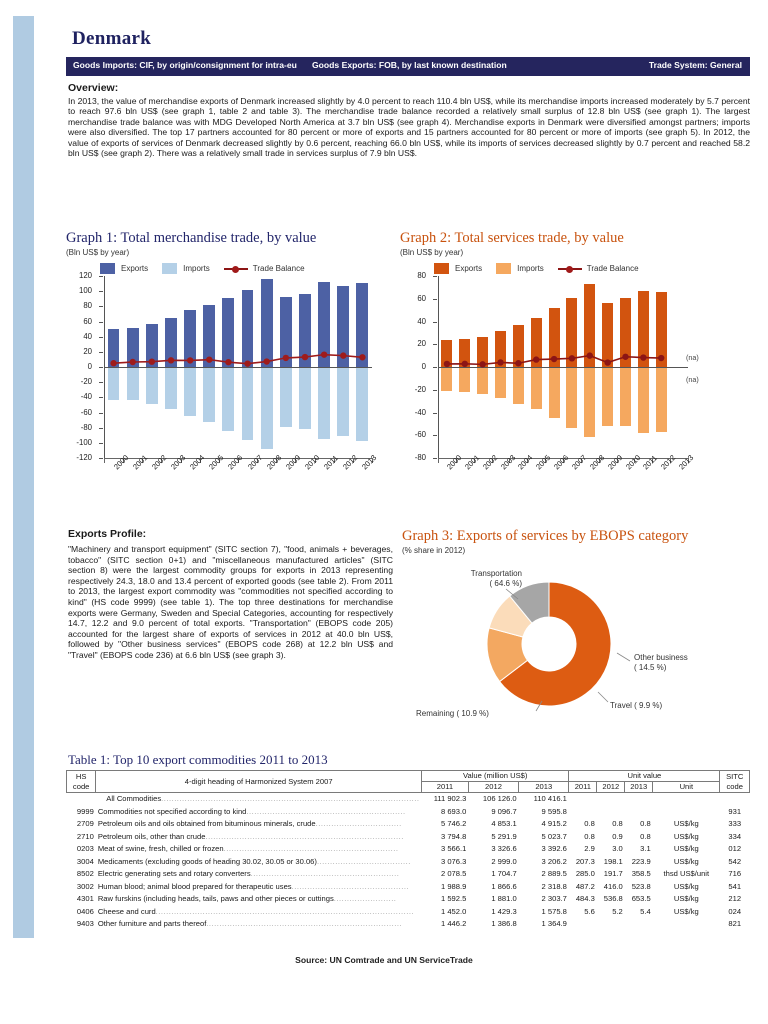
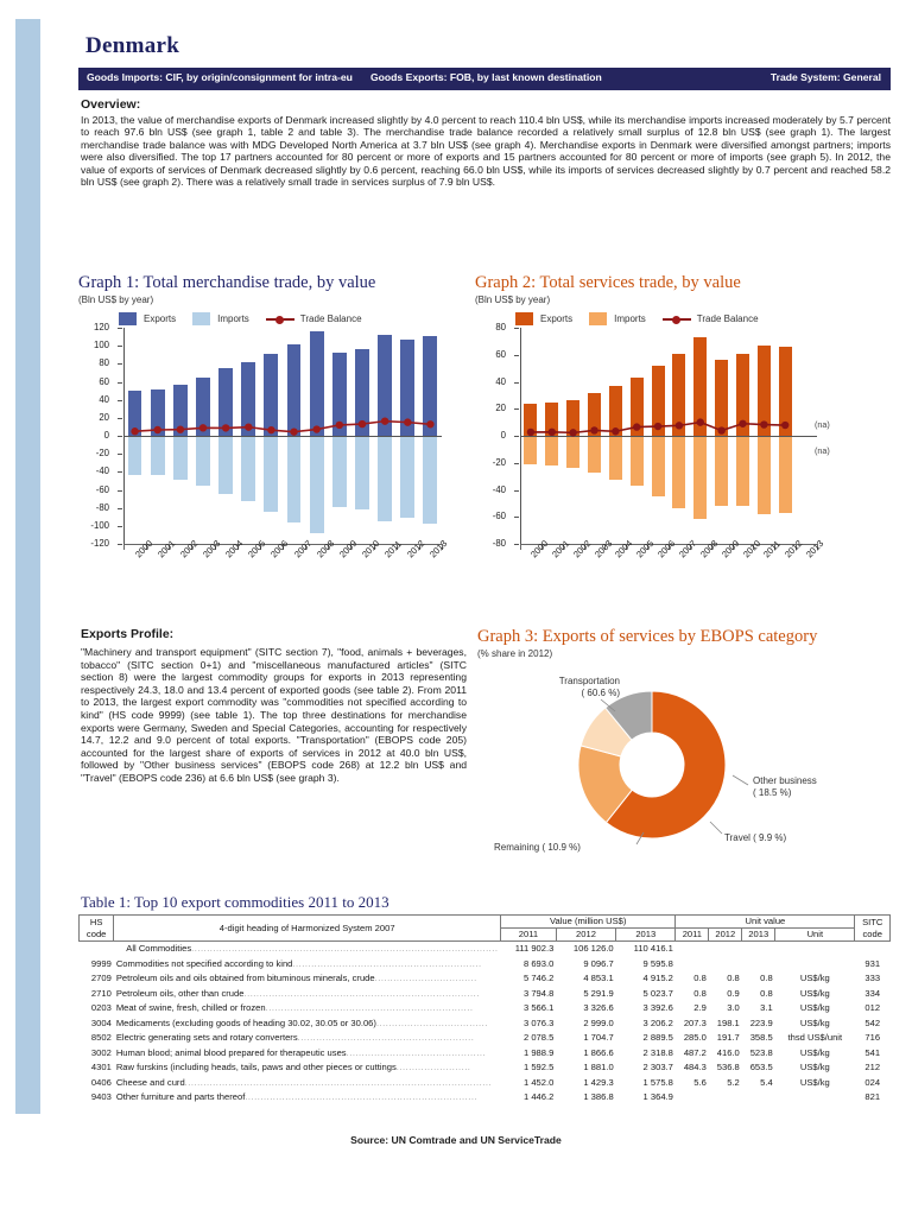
Graph 3: Exports of services by EBOPS category/Transportation: 64.6 -> 60.6
Graph 3: Exports of services by EBOPS category/Other business: 14.5 -> 18.5
